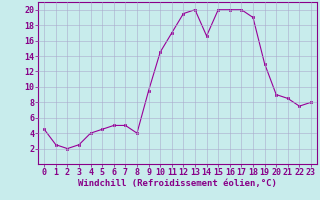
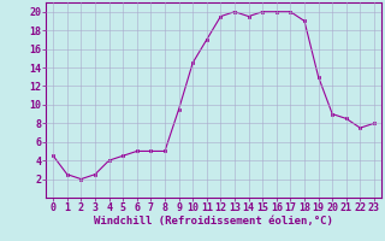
8: 4.0 -> 5.0
14: 16.6 -> 19.5
